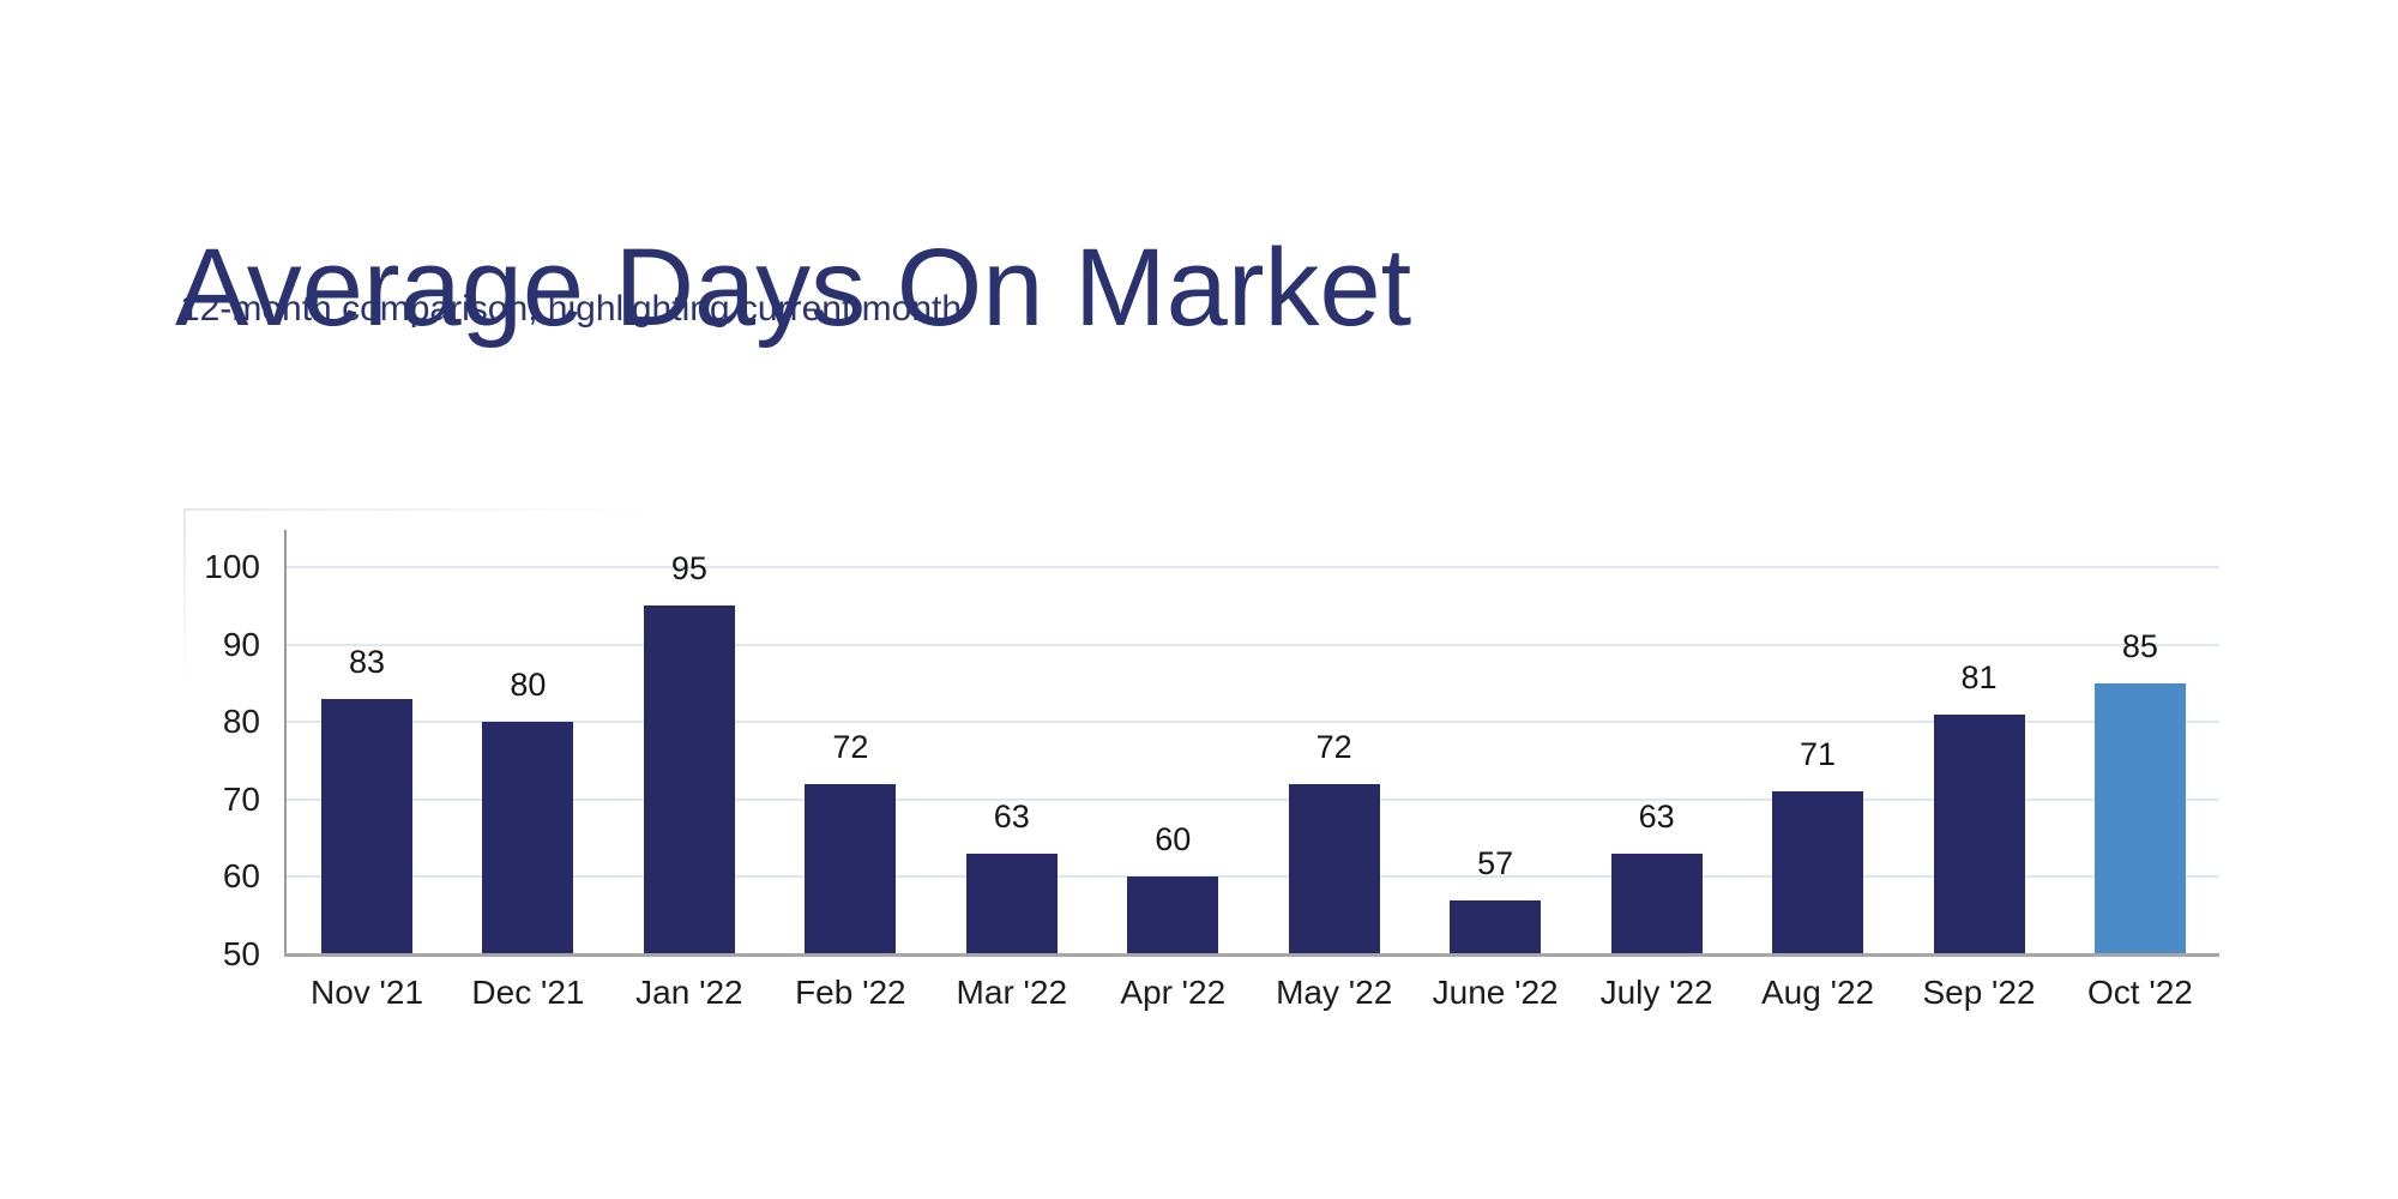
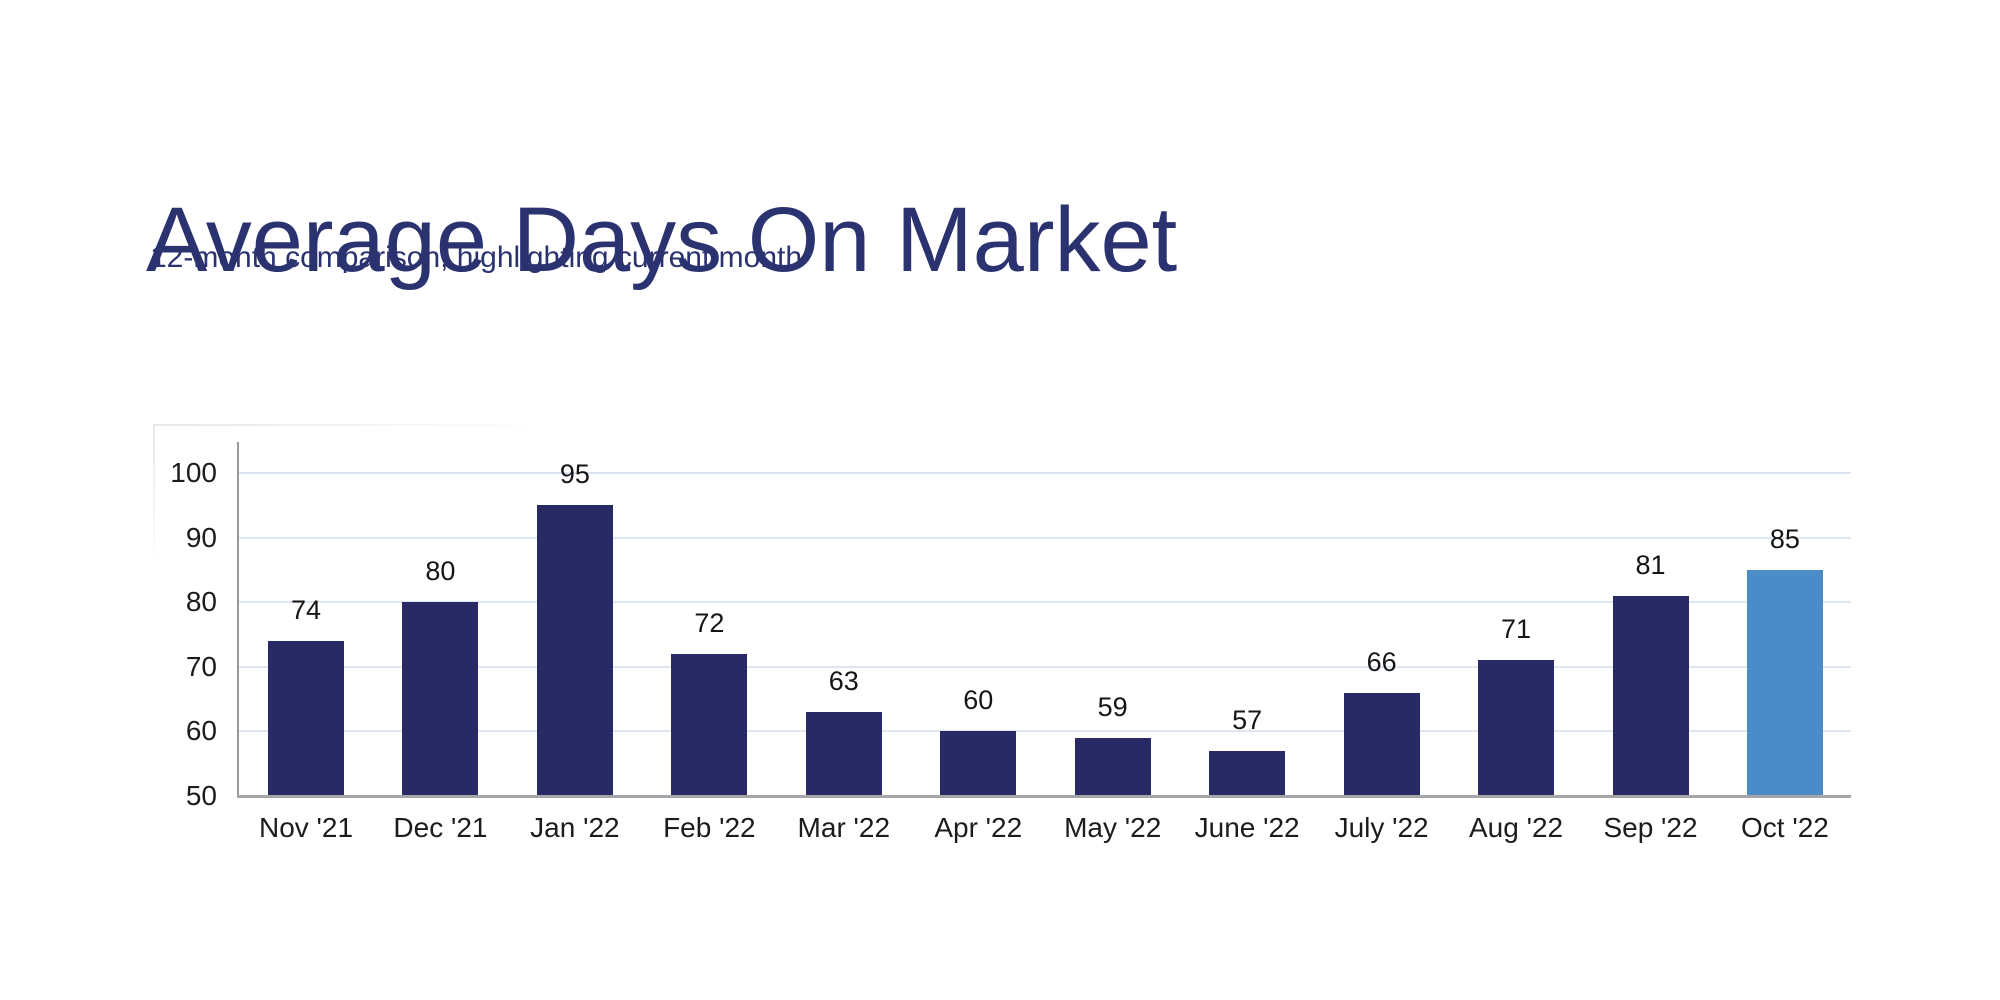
Nov '21: 83 -> 74
May '22: 72 -> 59
July '22: 63 -> 66
